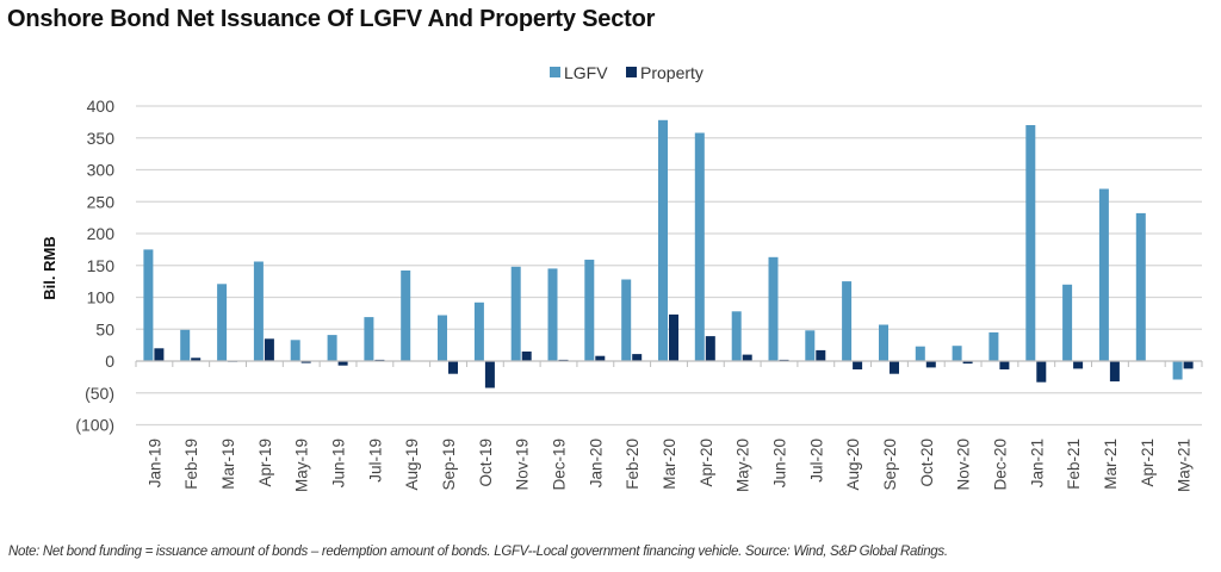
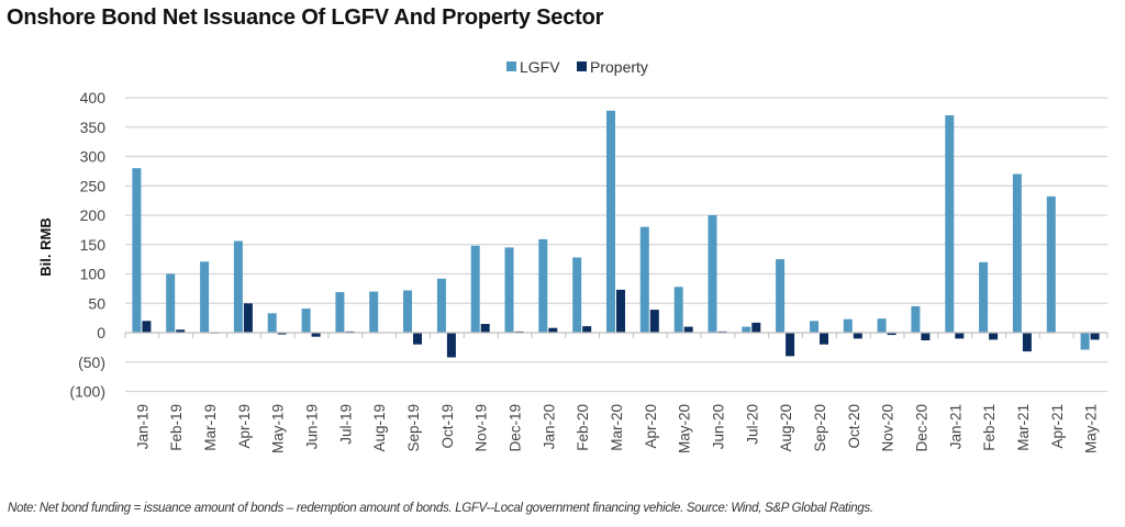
LGFV/Jan-19: 180 -> 280
LGFV/Feb-19: 50 -> 100
Property/Apr-19: 40 -> 50
LGFV/Aug-19: 140 -> 70
LGFV/Apr-20: 360 -> 180
LGFV/Jun-20: 160 -> 200
LGFV/Jul-20: 50 -> 10
Property/Aug-20: -10 -> -40
LGFV/Sep-20: 60 -> 20
Property/Jan-21: -30 -> -10
